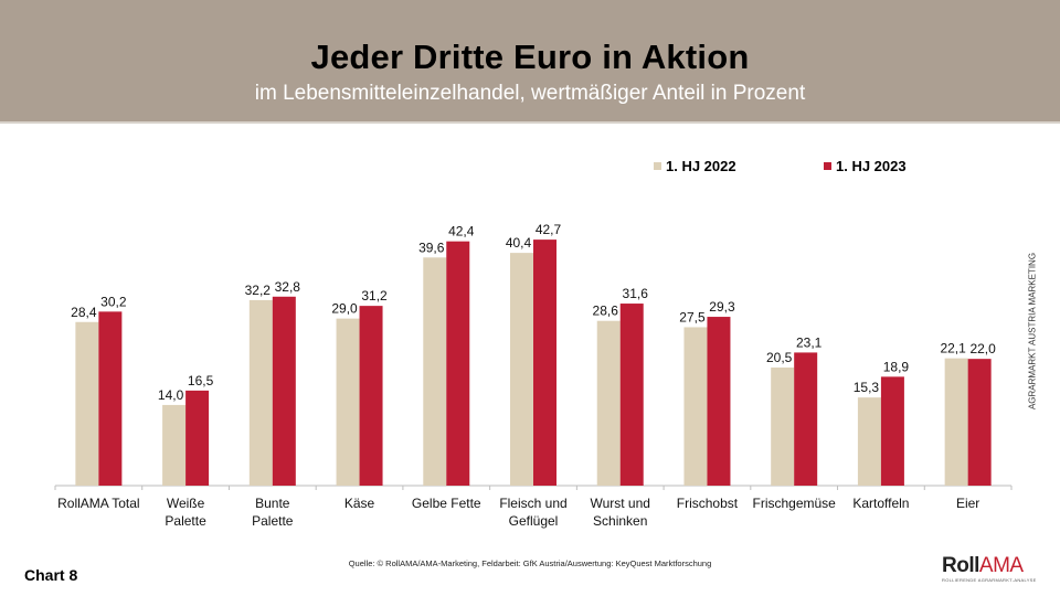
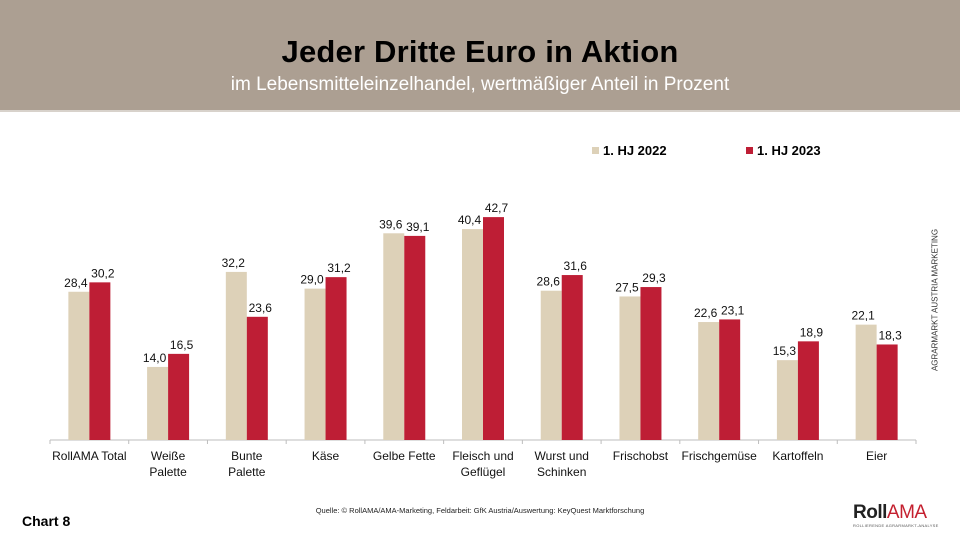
1. HJ 2023/Bunte Palette: 32,8 -> 23,6
1. HJ 2023/Gelbe Fette: 42,4 -> 39,1
1. HJ 2022/Frischgemüse: 20,5 -> 22,6
1. HJ 2023/Eier: 22,0 -> 18,3
